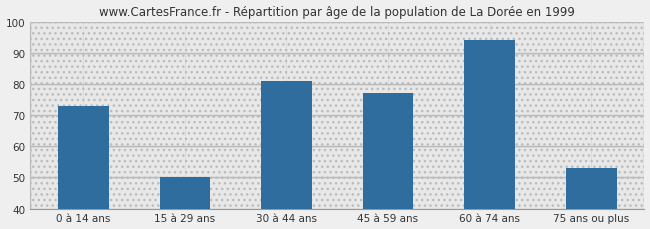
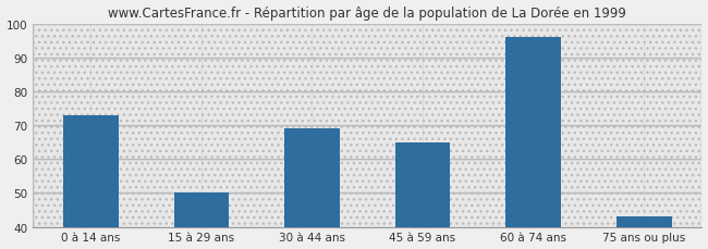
30 à 44 ans: 81 -> 69
45 à 59 ans: 77 -> 65
60 à 74 ans: 94 -> 96
75 ans ou plus: 53 -> 43
